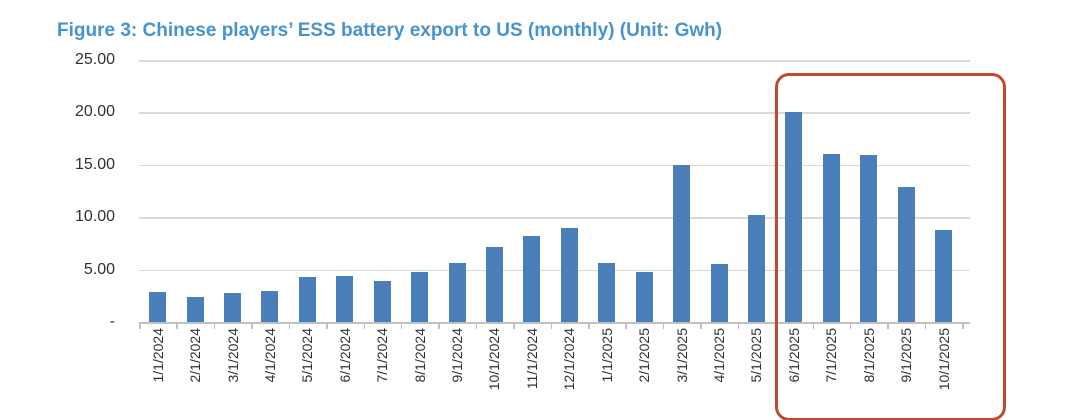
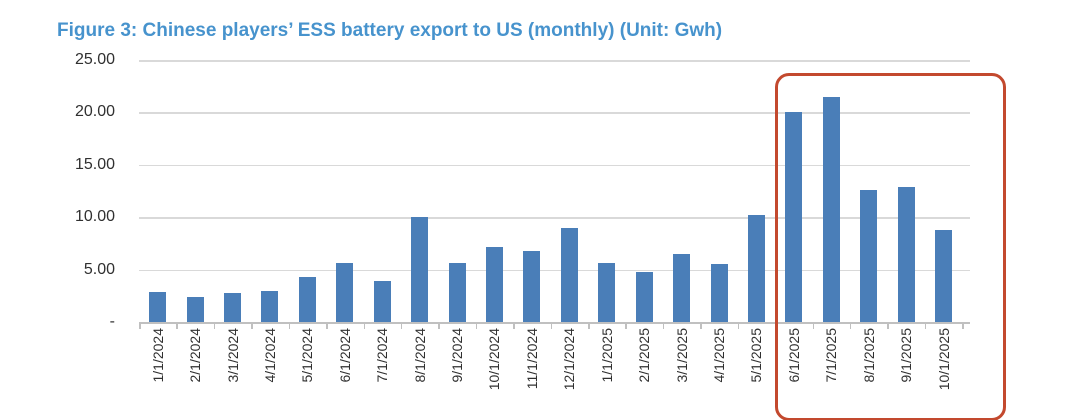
6/1/2024: 4.4 -> 5.6
8/1/2024: 4.8 -> 10.0
11/1/2024: 8.2 -> 6.8
3/1/2025: 15.0 -> 6.5
7/1/2025: 16.0 -> 21.5
8/1/2025: 15.9 -> 12.6
